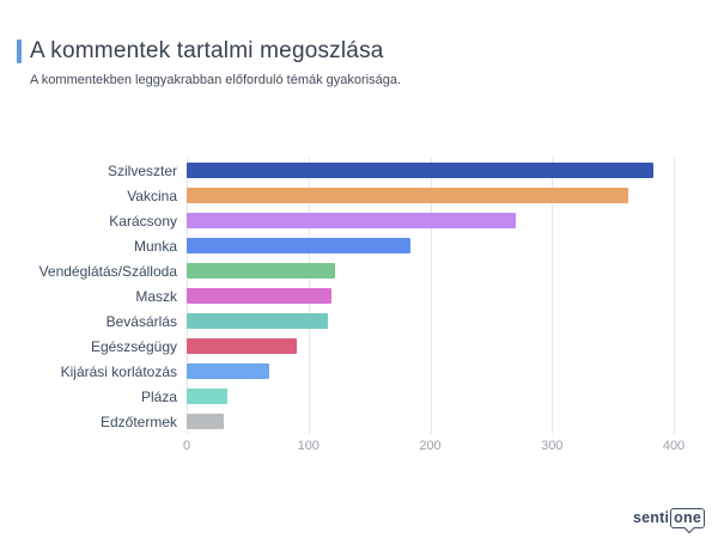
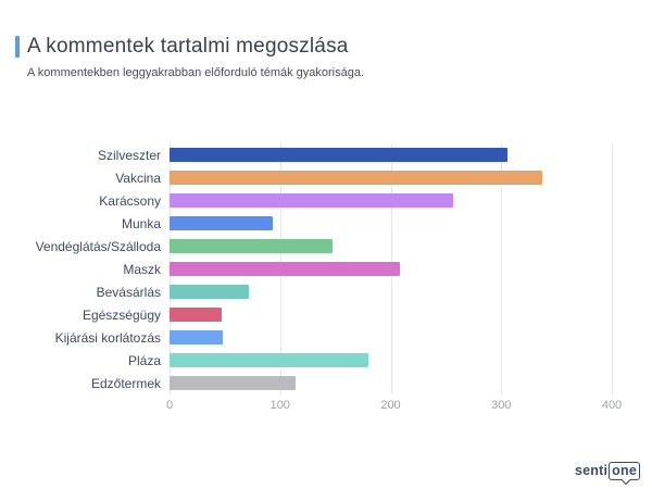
Szilveszter: 383 -> 306
Vakcina: 363 -> 337
Karácsony: 270 -> 257
Munka: 184 -> 93
Vendéglátás/Szálloda: 122 -> 147
Maszk: 119 -> 208
Bevásárlás: 116 -> 72
Egészségügy: 90 -> 47
Kijárási korlátozás: 68 -> 48
Pláza: 33 -> 180
Edzőtermek: 30 -> 114
